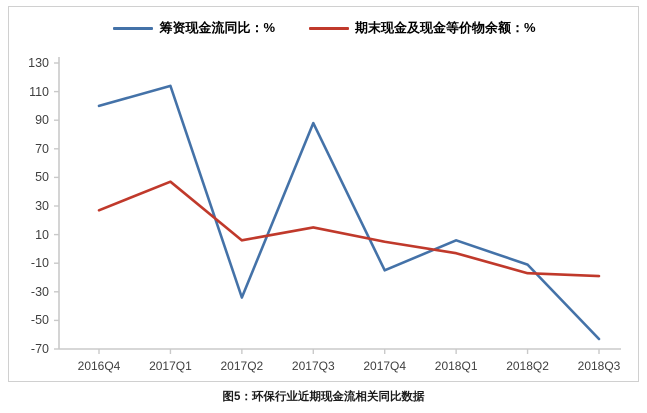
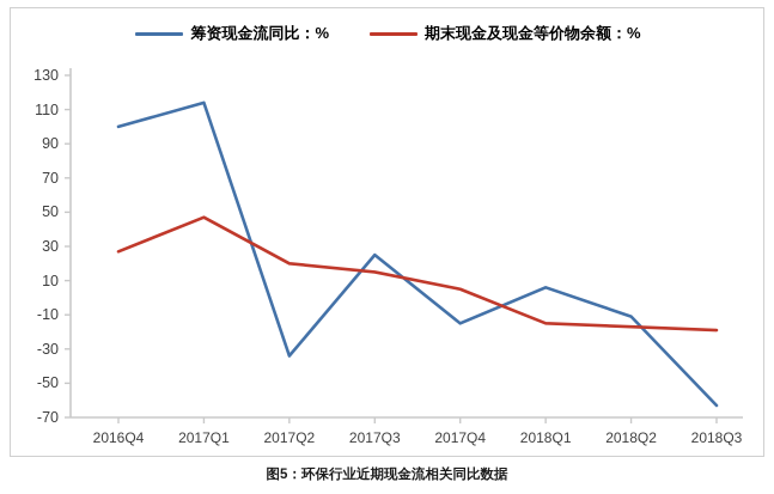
期末现金及现金等价物余额：%/2017Q2: 6 -> 20
筹资现金流同比：%/2017Q3: 88 -> 25
期末现金及现金等价物余额：%/2018Q1: -3 -> -15
